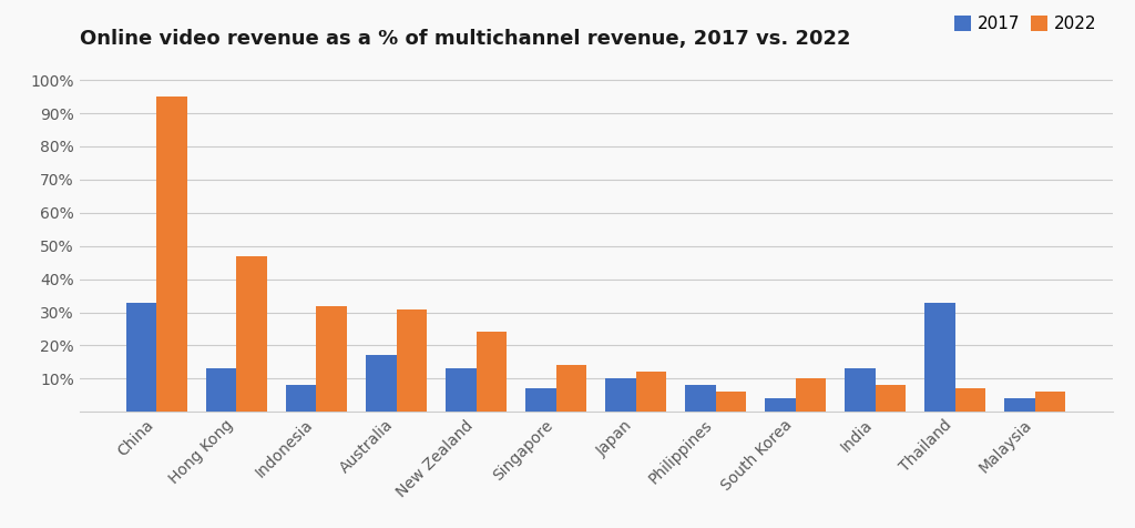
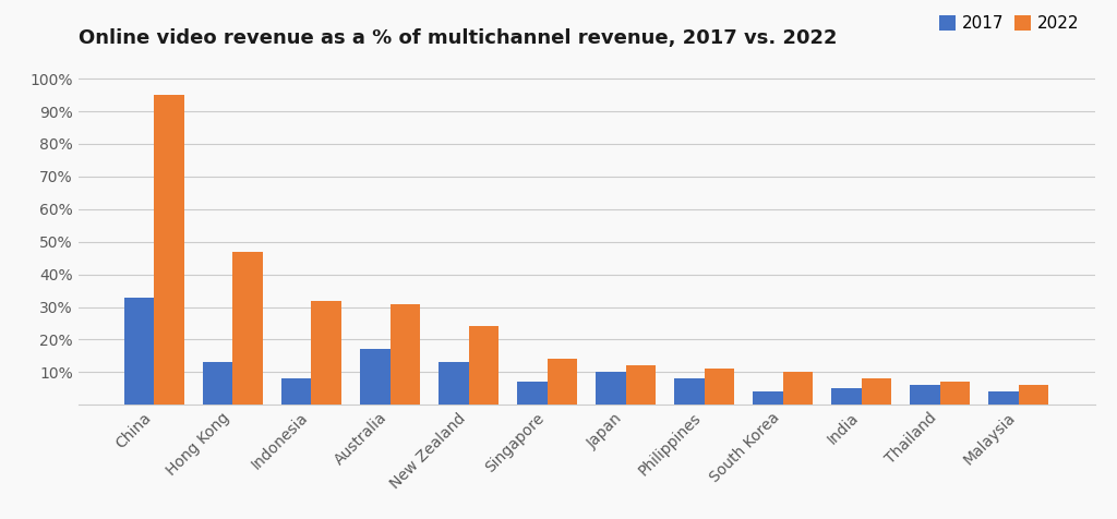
2022/Philippines: 6% -> 11%
2017/India: 13% -> 5%
2017/Thailand: 33% -> 6%
